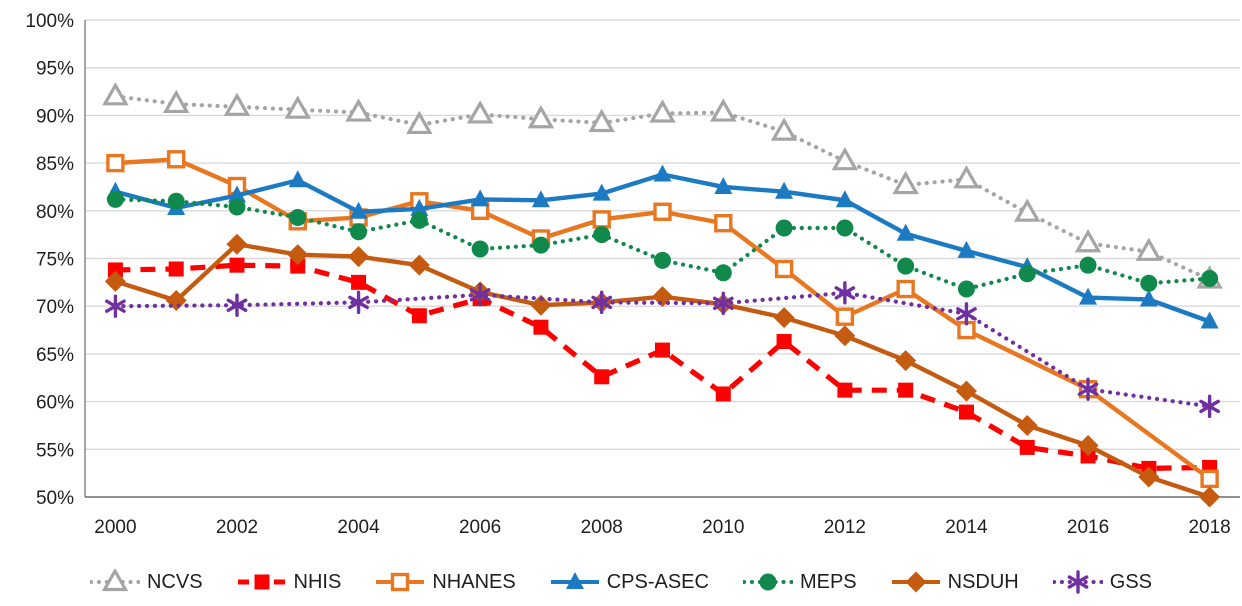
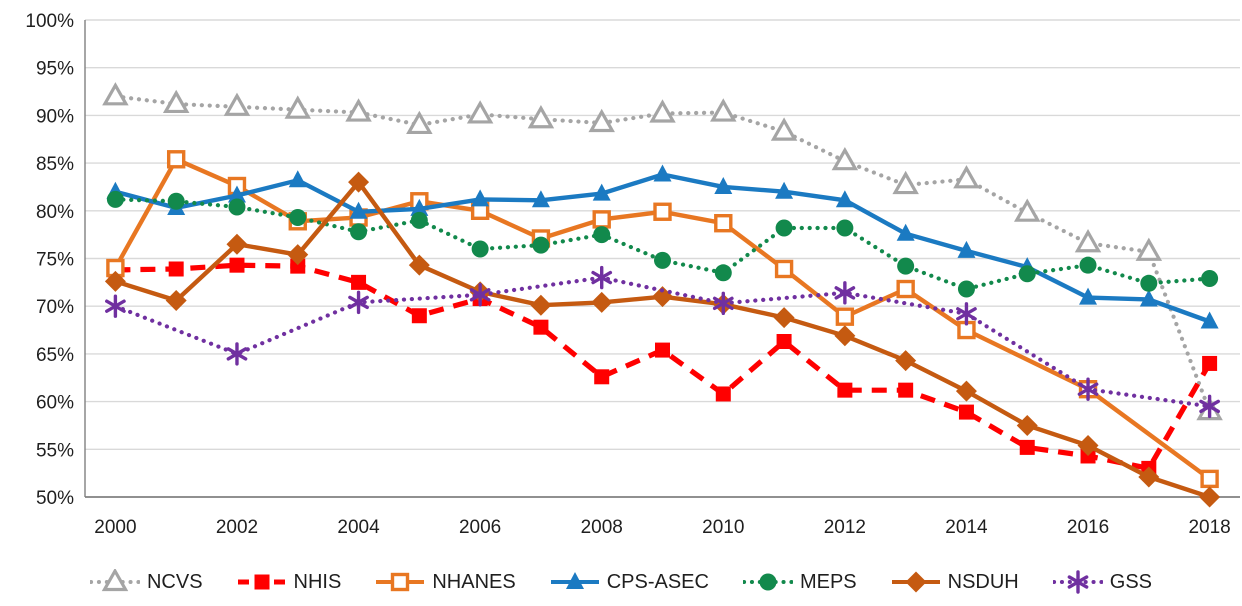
NHANES/2000: 85% -> 74%
GSS/2002: 70% -> 65%
NSDUH/2004: 75% -> 83%
GSS/2008: 70% -> 73%
NCVS/2018: 73% -> 59%
NHIS/2018: 53% -> 64%
